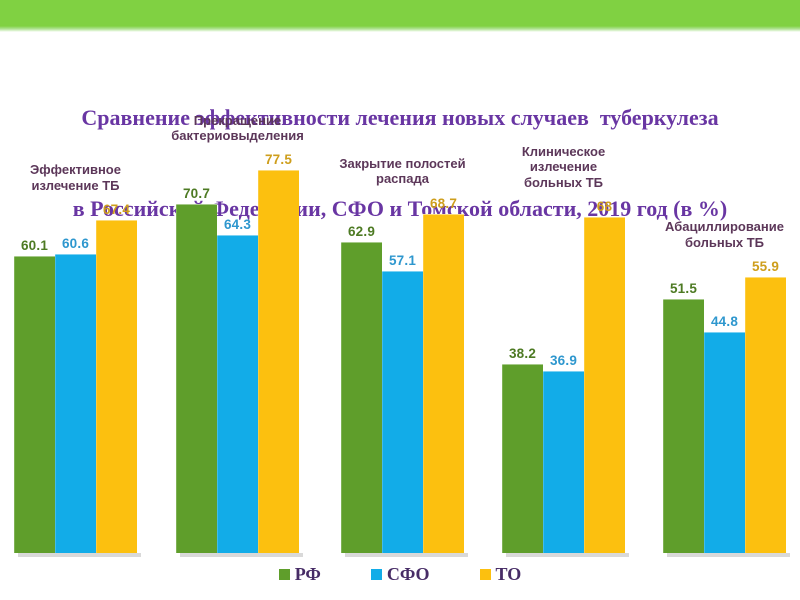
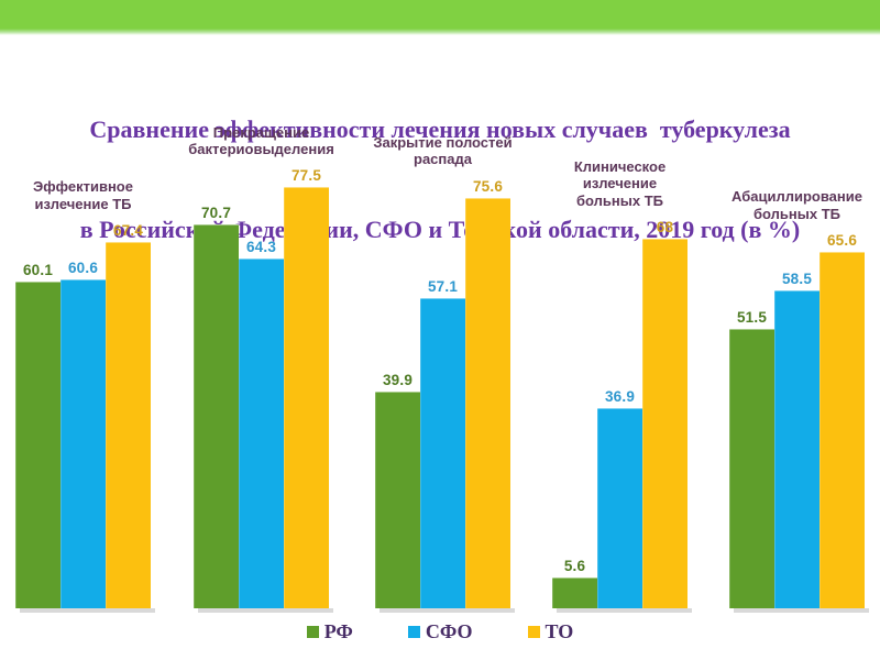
РФ/Закрытие полостей распада: 62.9 -> 39.9
ТО/Закрытие полостей распада: 68.7 -> 75.6
РФ/Клиническое излечение больных ТБ: 38.2 -> 5.6
СФО/Абациллирование больных ТБ: 44.8 -> 58.5
ТО/Абациллирование больных ТБ: 55.9 -> 65.6
